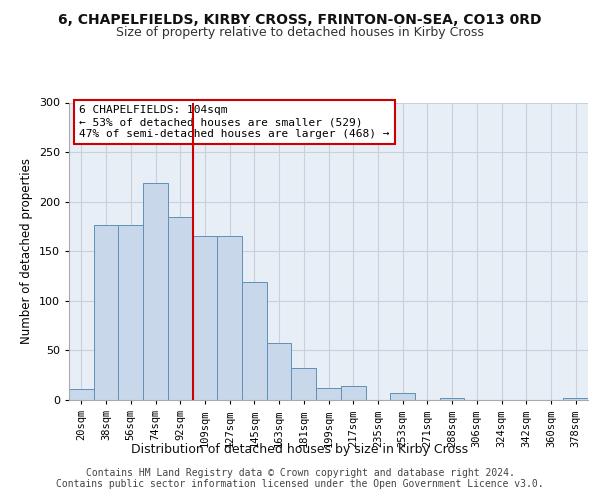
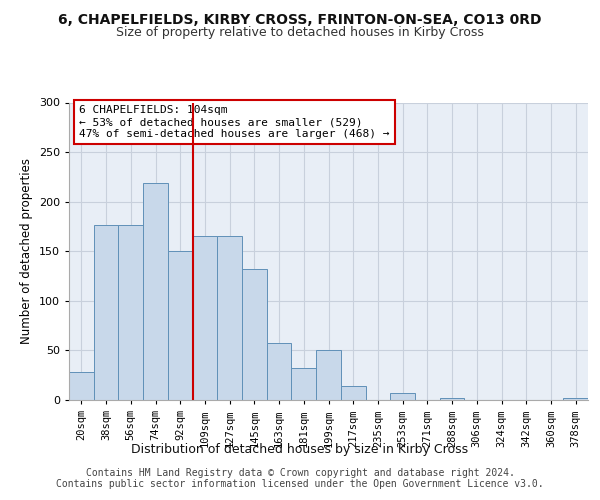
20sqm: 11 -> 28
92sqm: 185 -> 150
145sqm: 119 -> 132
199sqm: 12 -> 50
